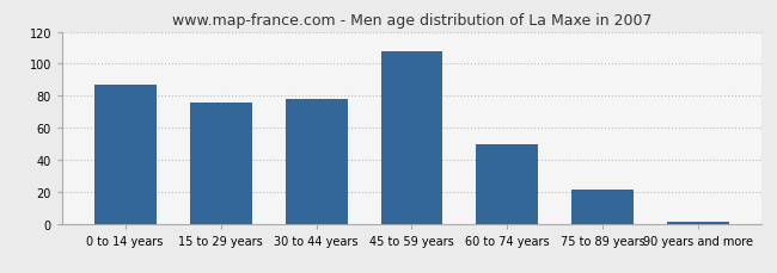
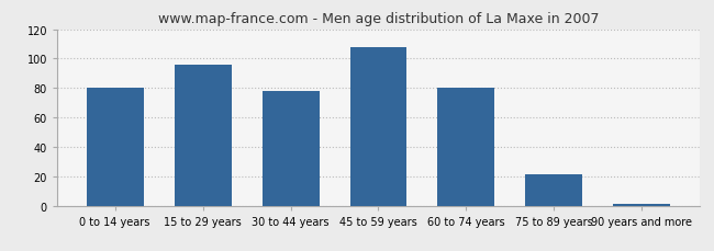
0 to 14 years: 87 -> 80
15 to 29 years: 76 -> 96
60 to 74 years: 50 -> 80
